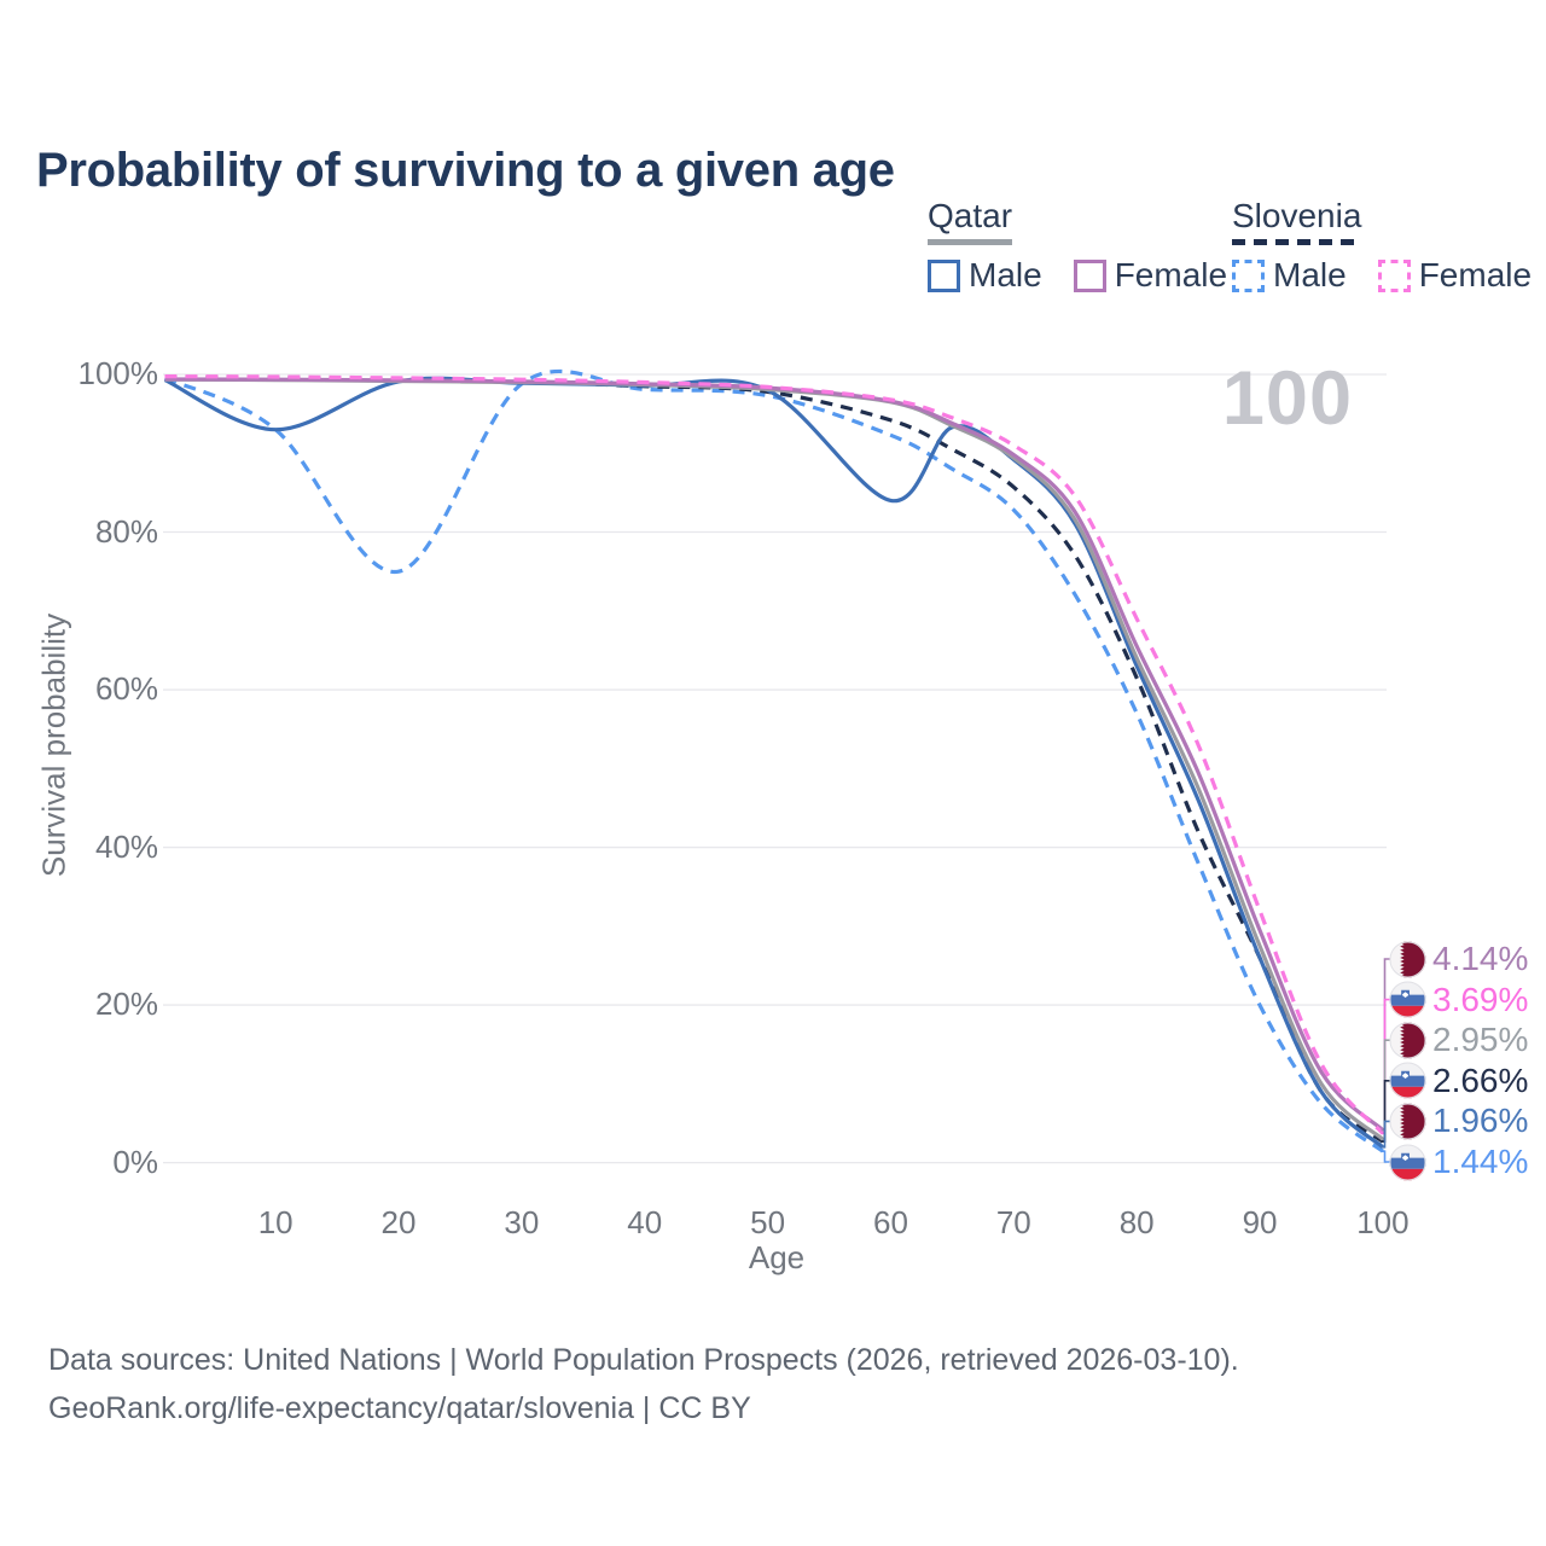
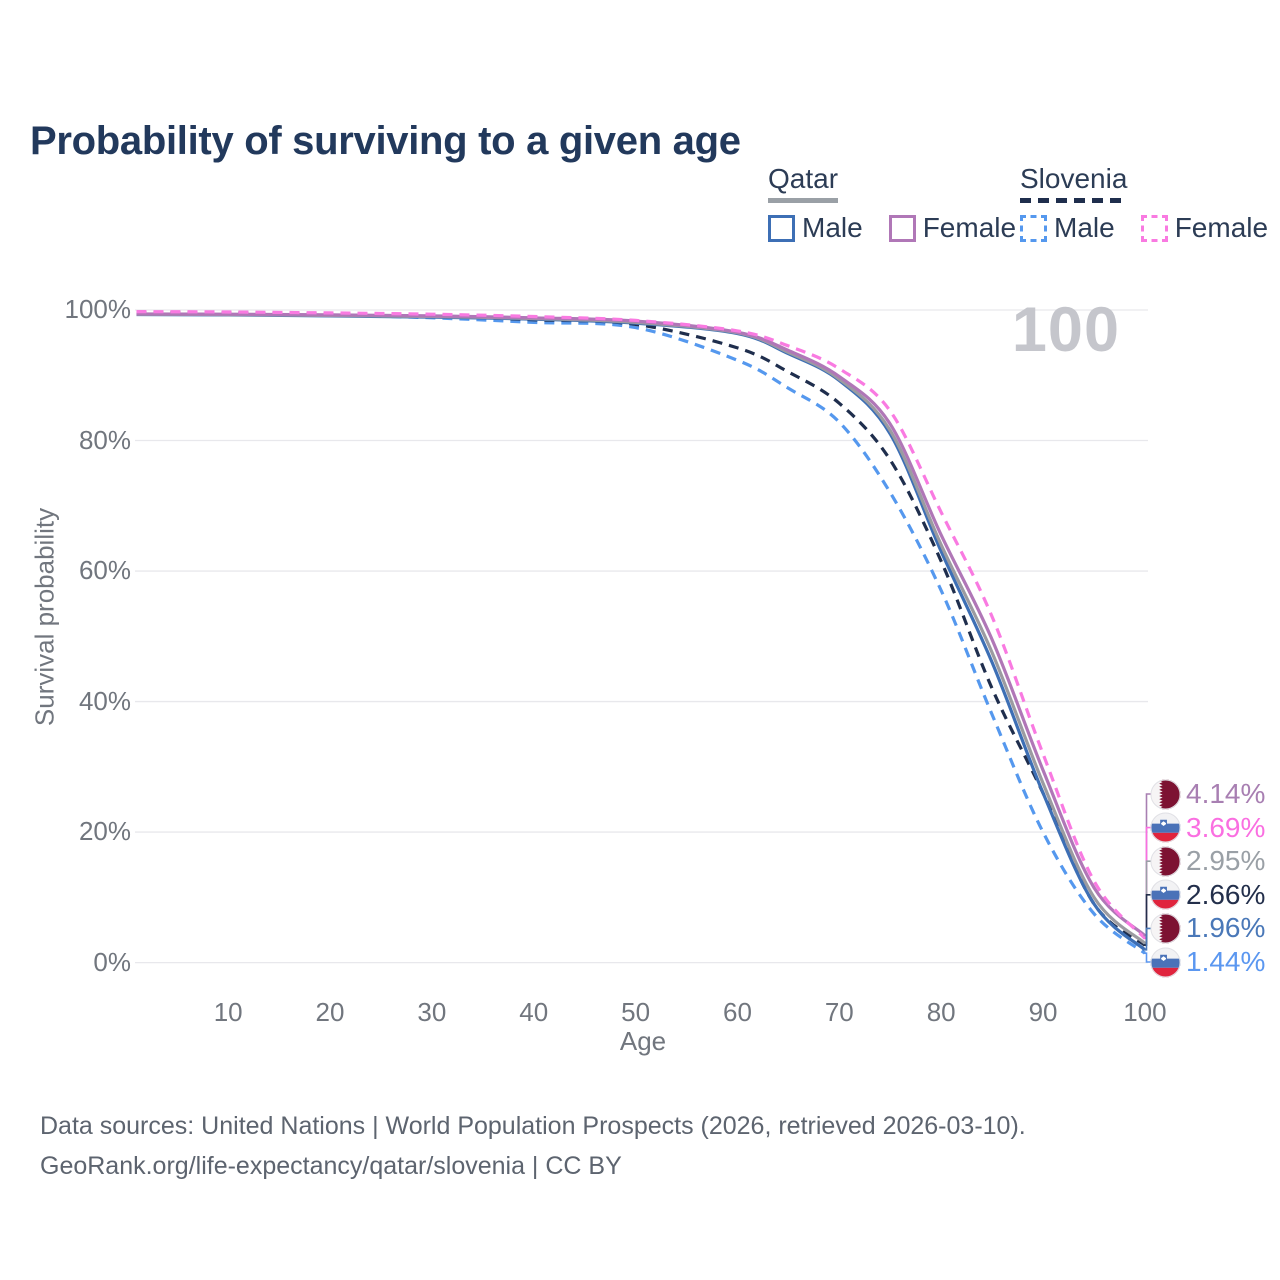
Qatar Male/10: 93% -> 99%
Slovenia Male/10: 93% -> 99%
Slovenia Male/20: 75% -> 99%
Qatar Male/60: 84% -> 96%
